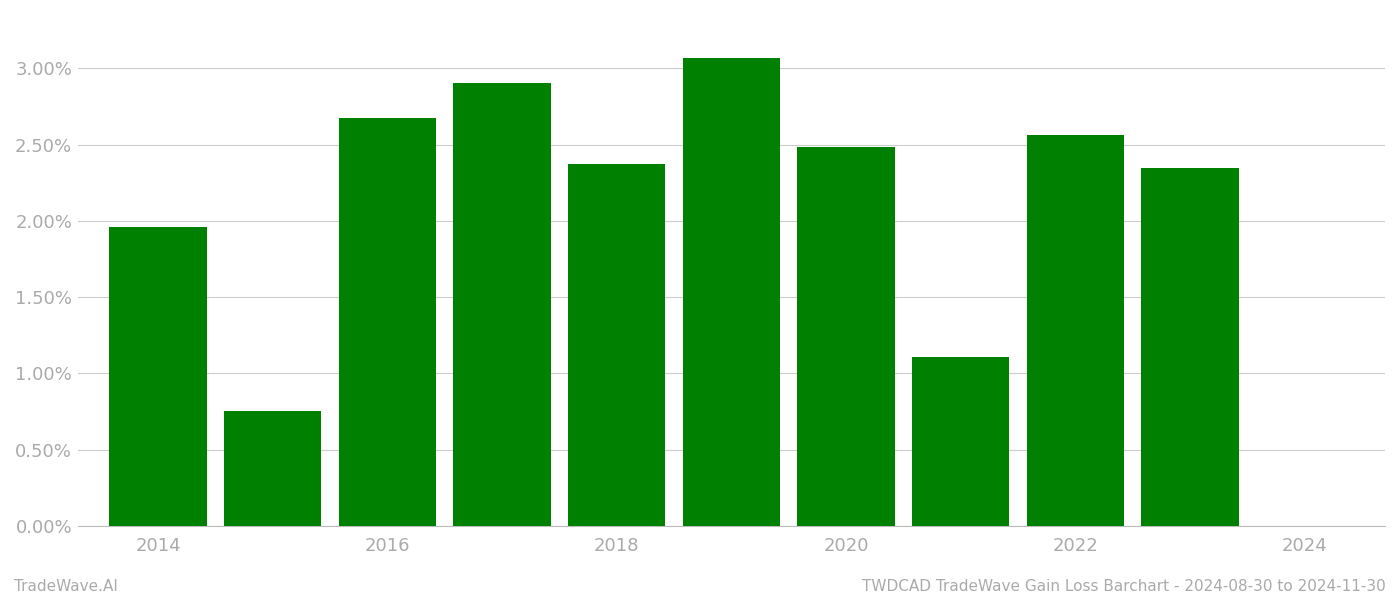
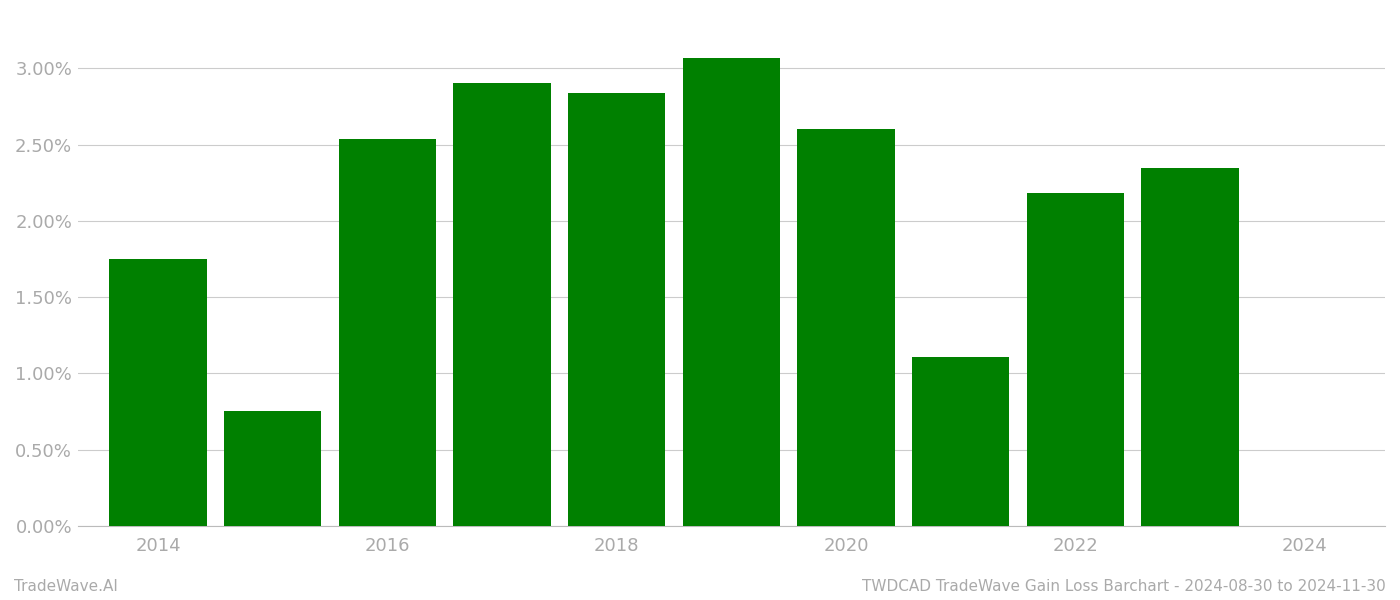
2014: 1.96% -> 1.75%
2016: 2.67% -> 2.54%
2018: 2.38% -> 2.84%
2020: 2.49% -> 2.60%
2022: 2.56% -> 2.18%
